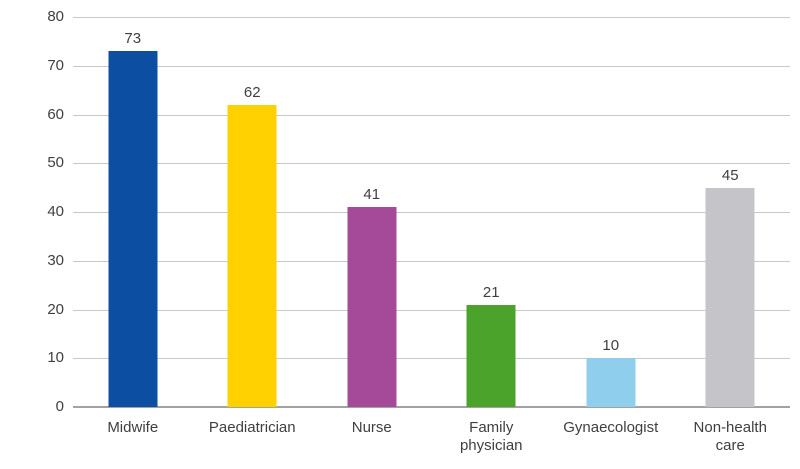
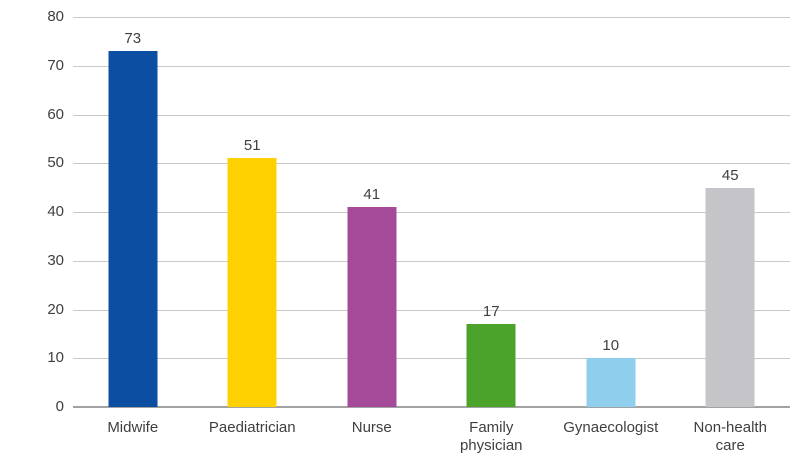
Paediatrician: 62 -> 51
Family physician: 21 -> 17
